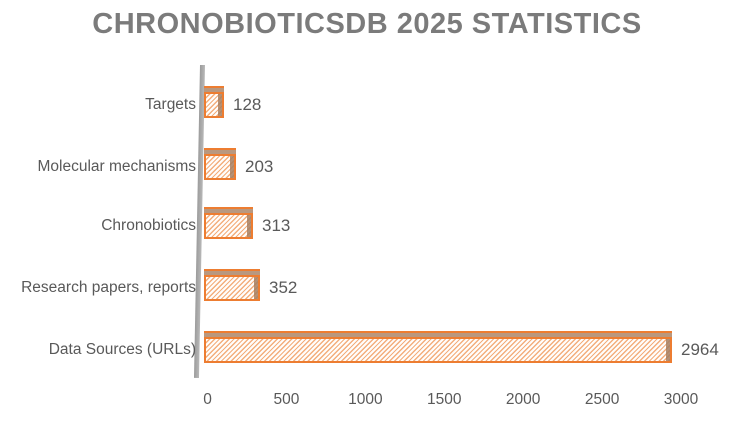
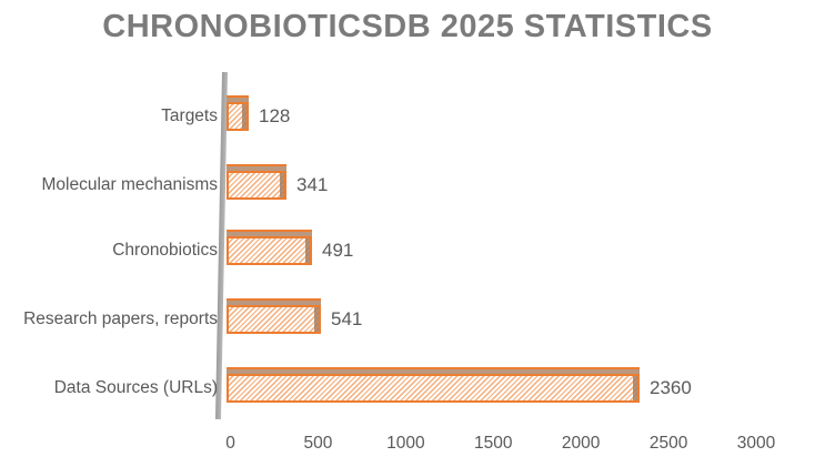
Molecular mechanisms: 203 -> 341
Chronobiotics: 313 -> 491
Research papers, reports: 352 -> 541
Data Sources (URLs): 2964 -> 2360
